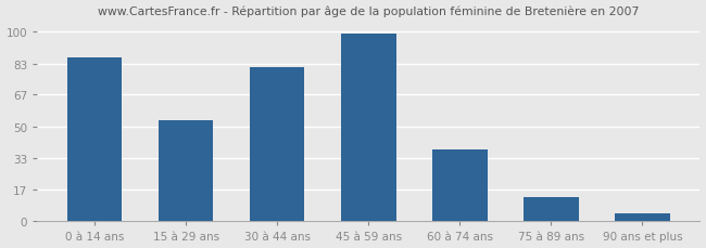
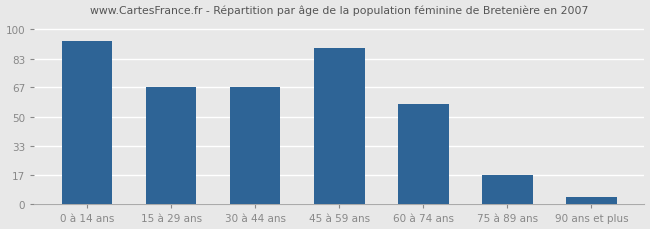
0 à 14 ans: 86 -> 93
15 à 29 ans: 53 -> 67
30 à 44 ans: 81 -> 67
45 à 59 ans: 99 -> 89
60 à 74 ans: 38 -> 57
75 à 89 ans: 13 -> 17
